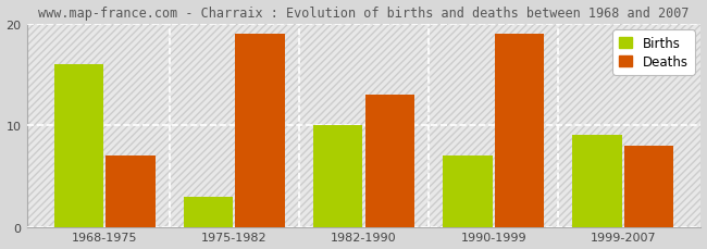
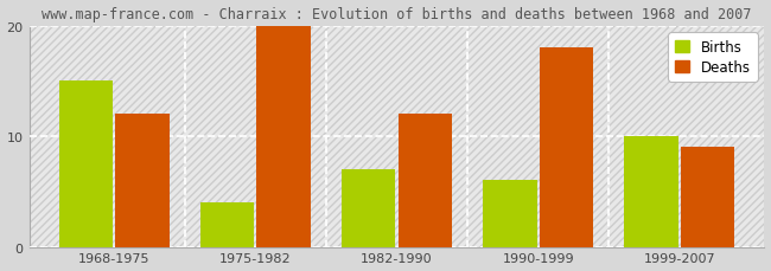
Births/1968-1975: 16 -> 15
Deaths/1968-1975: 7 -> 12
Births/1975-1982: 3 -> 4
Deaths/1975-1982: 19 -> 20
Births/1982-1990: 10 -> 7
Deaths/1982-1990: 13 -> 12
Births/1990-1999: 7 -> 6
Deaths/1990-1999: 19 -> 18
Births/1999-2007: 9 -> 10
Deaths/1999-2007: 8 -> 9
